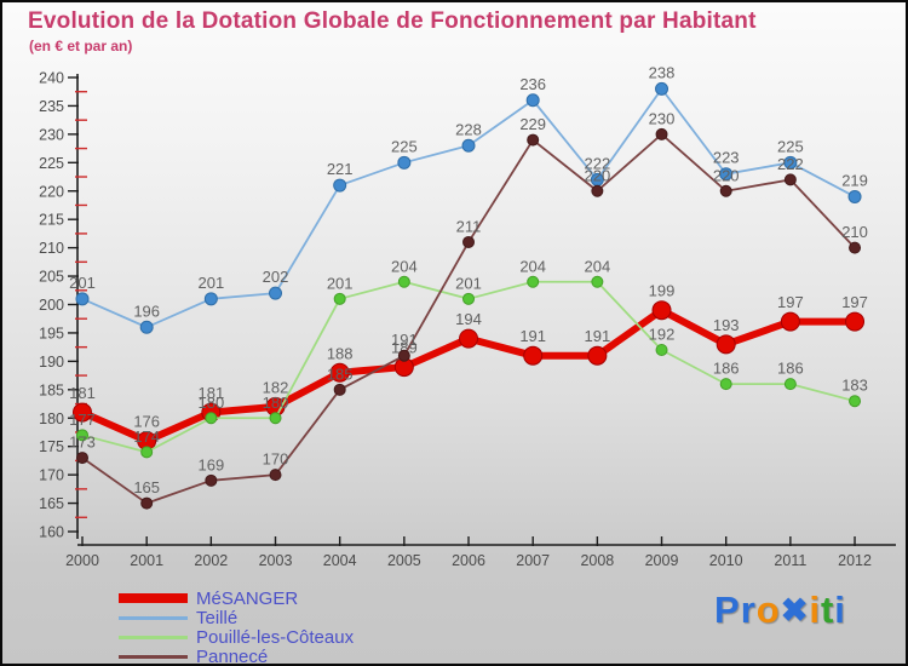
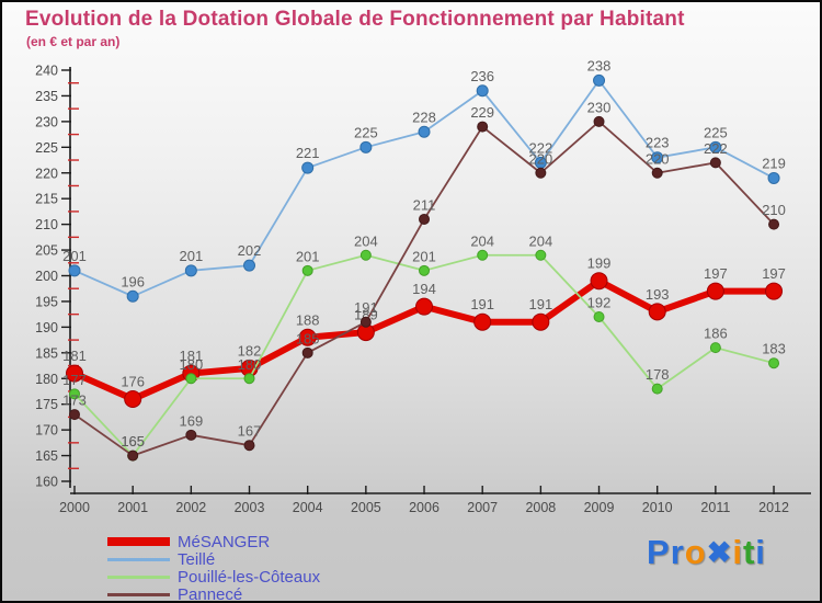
Pouillé-les-Côteaux/2001: 174 -> 165
Pannecé/2003: 170 -> 167
Pouillé-les-Côteaux/2010: 186 -> 178
